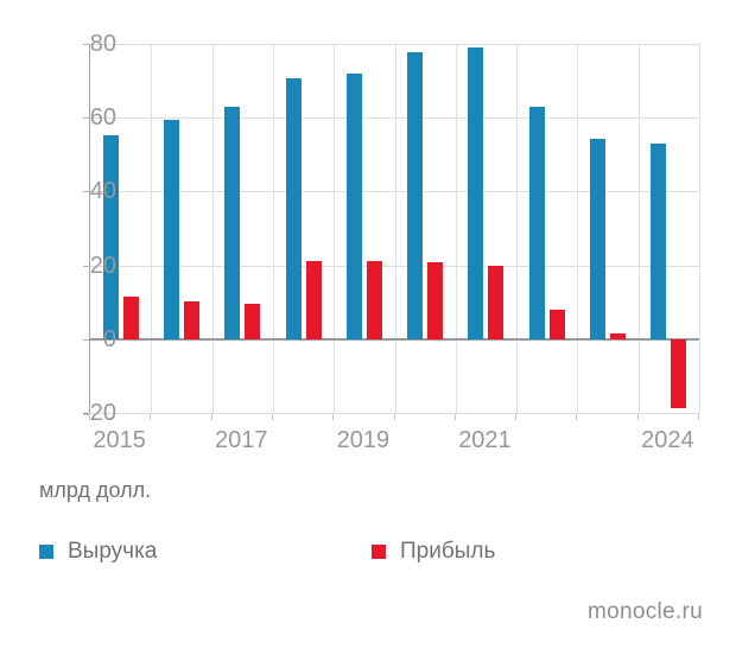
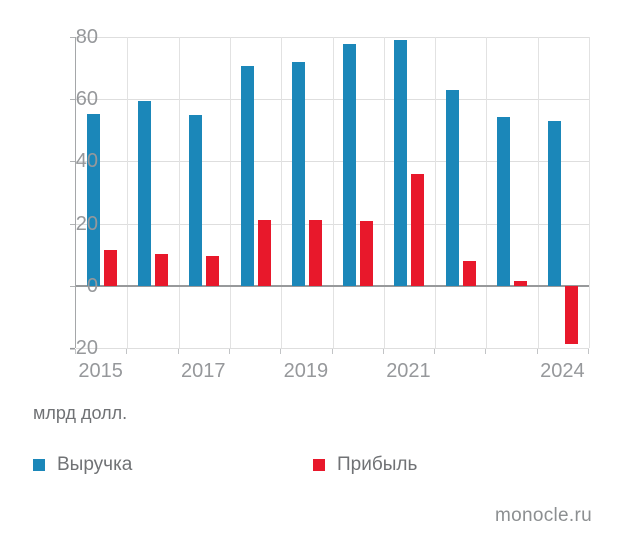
Выручка/2017: 63 -> 55
Прибыль/2021: 20 -> 36
